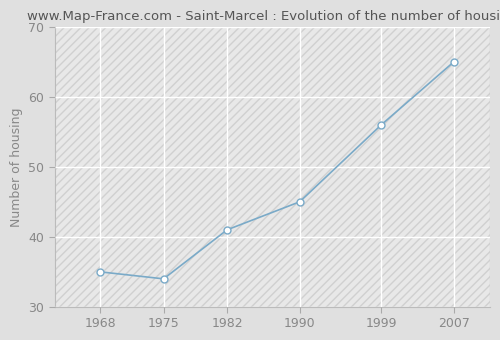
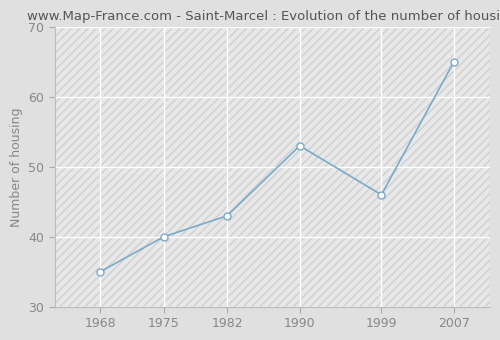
1975: 34 -> 40
1982: 41 -> 43
1990: 45 -> 53
1999: 56 -> 46
